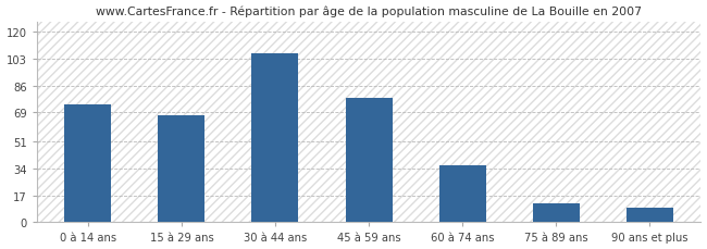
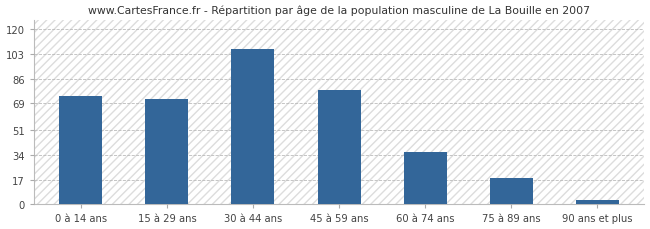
15 à 29 ans: 67 -> 72
75 à 89 ans: 12 -> 18
90 ans et plus: 9 -> 3
